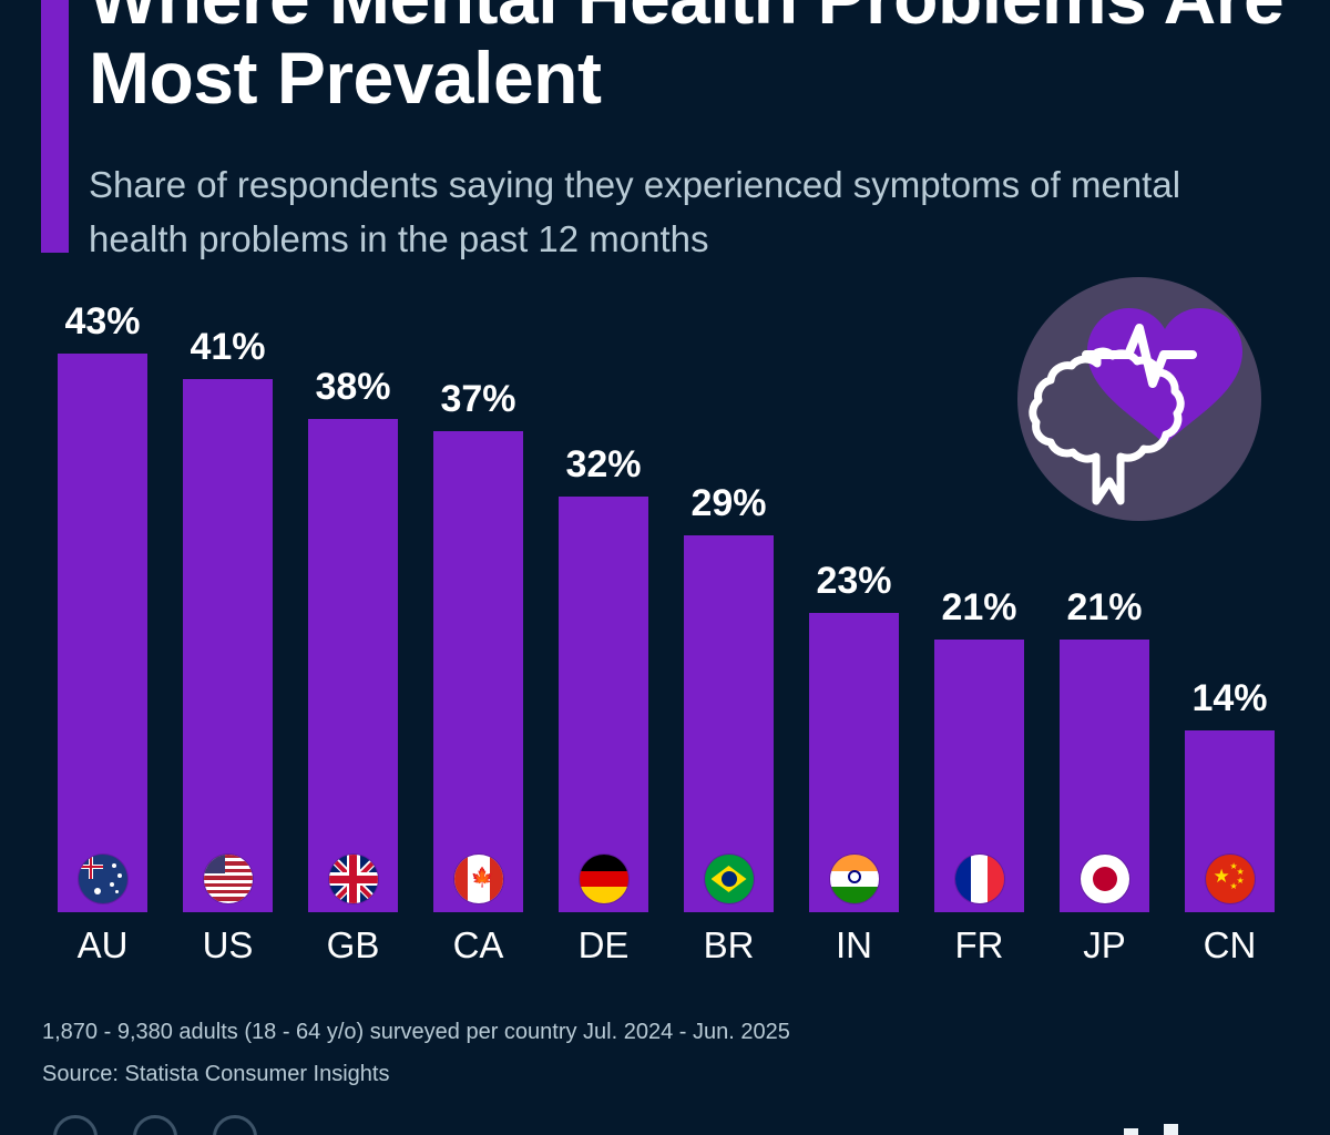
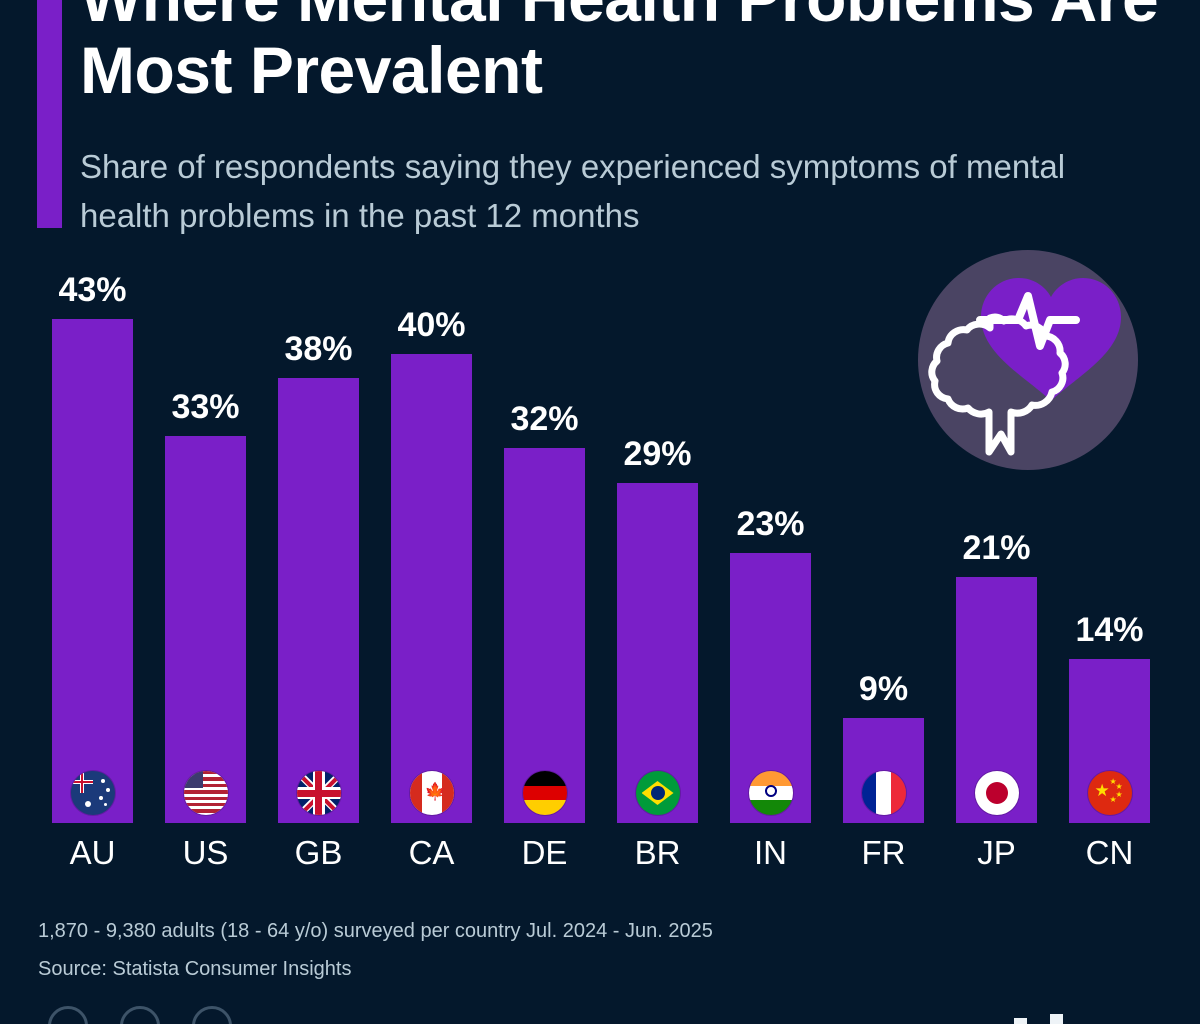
US: 41% -> 33%
CA: 37% -> 40%
FR: 21% -> 9%
